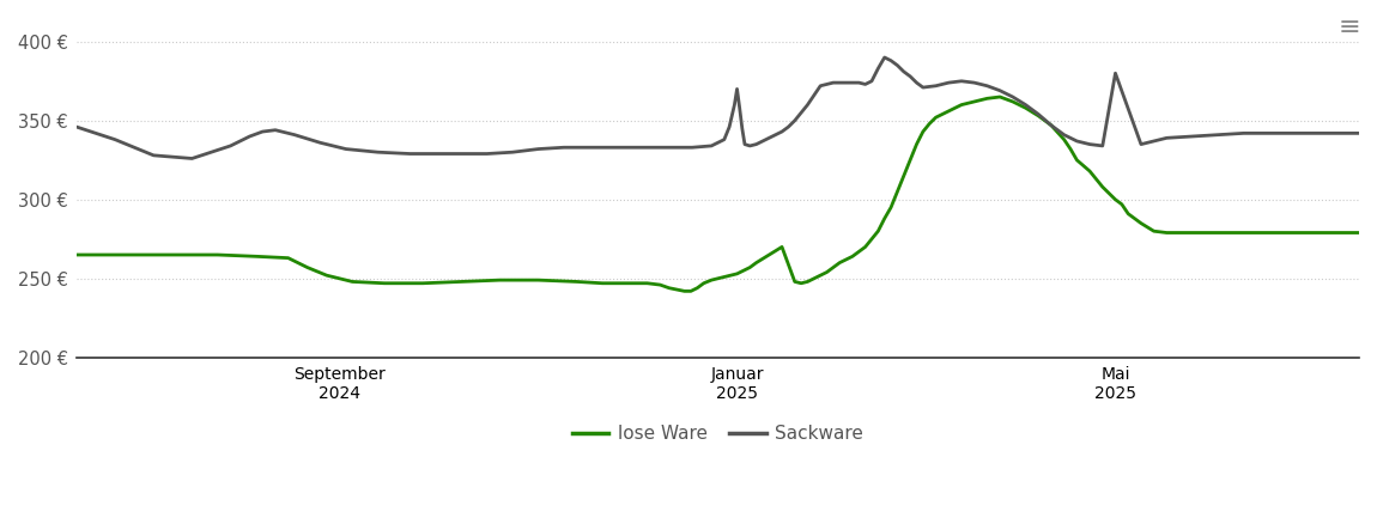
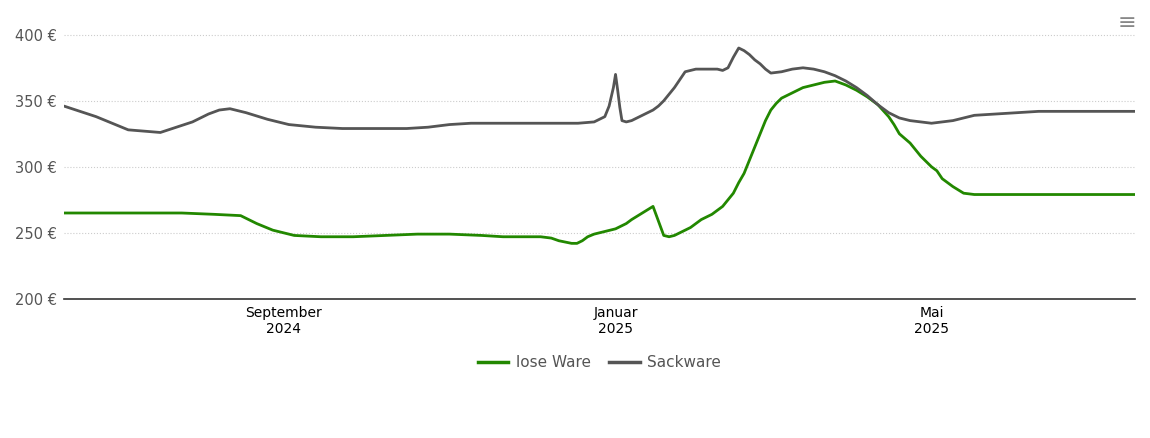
Sackware/Mai 2025: 380 € -> 333 €
